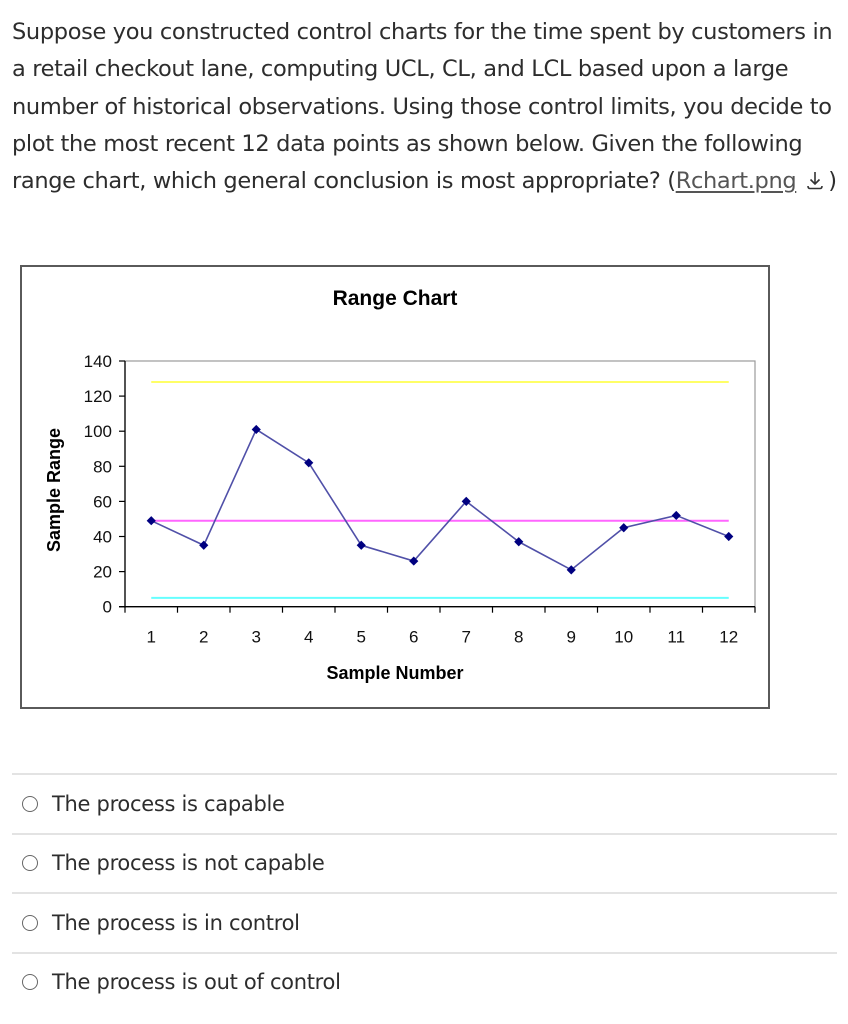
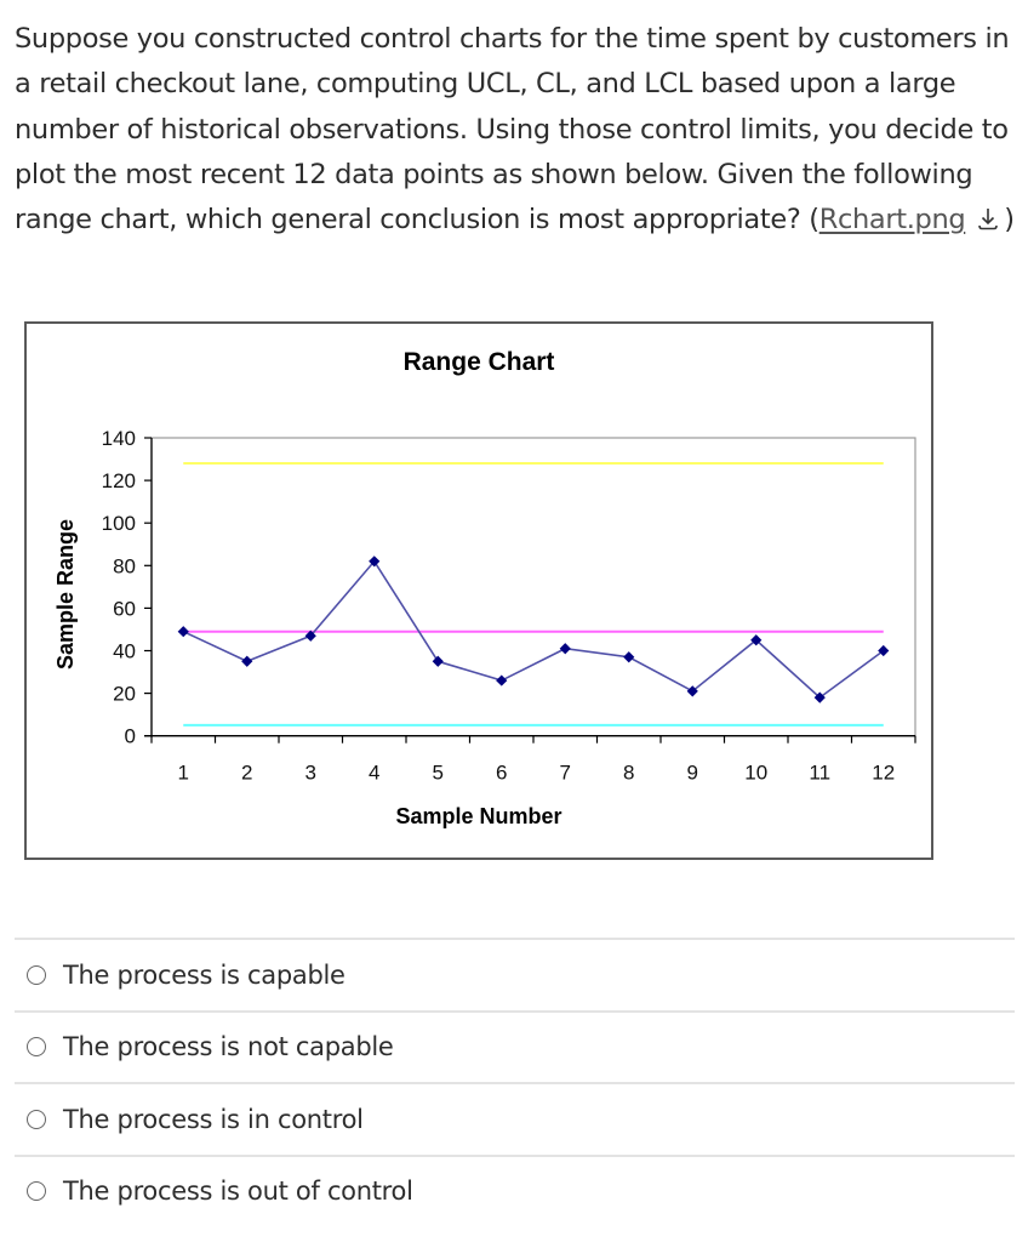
Sample Range/3: 101 -> 47
Sample Range/7: 60 -> 41
Sample Range/11: 52 -> 18
